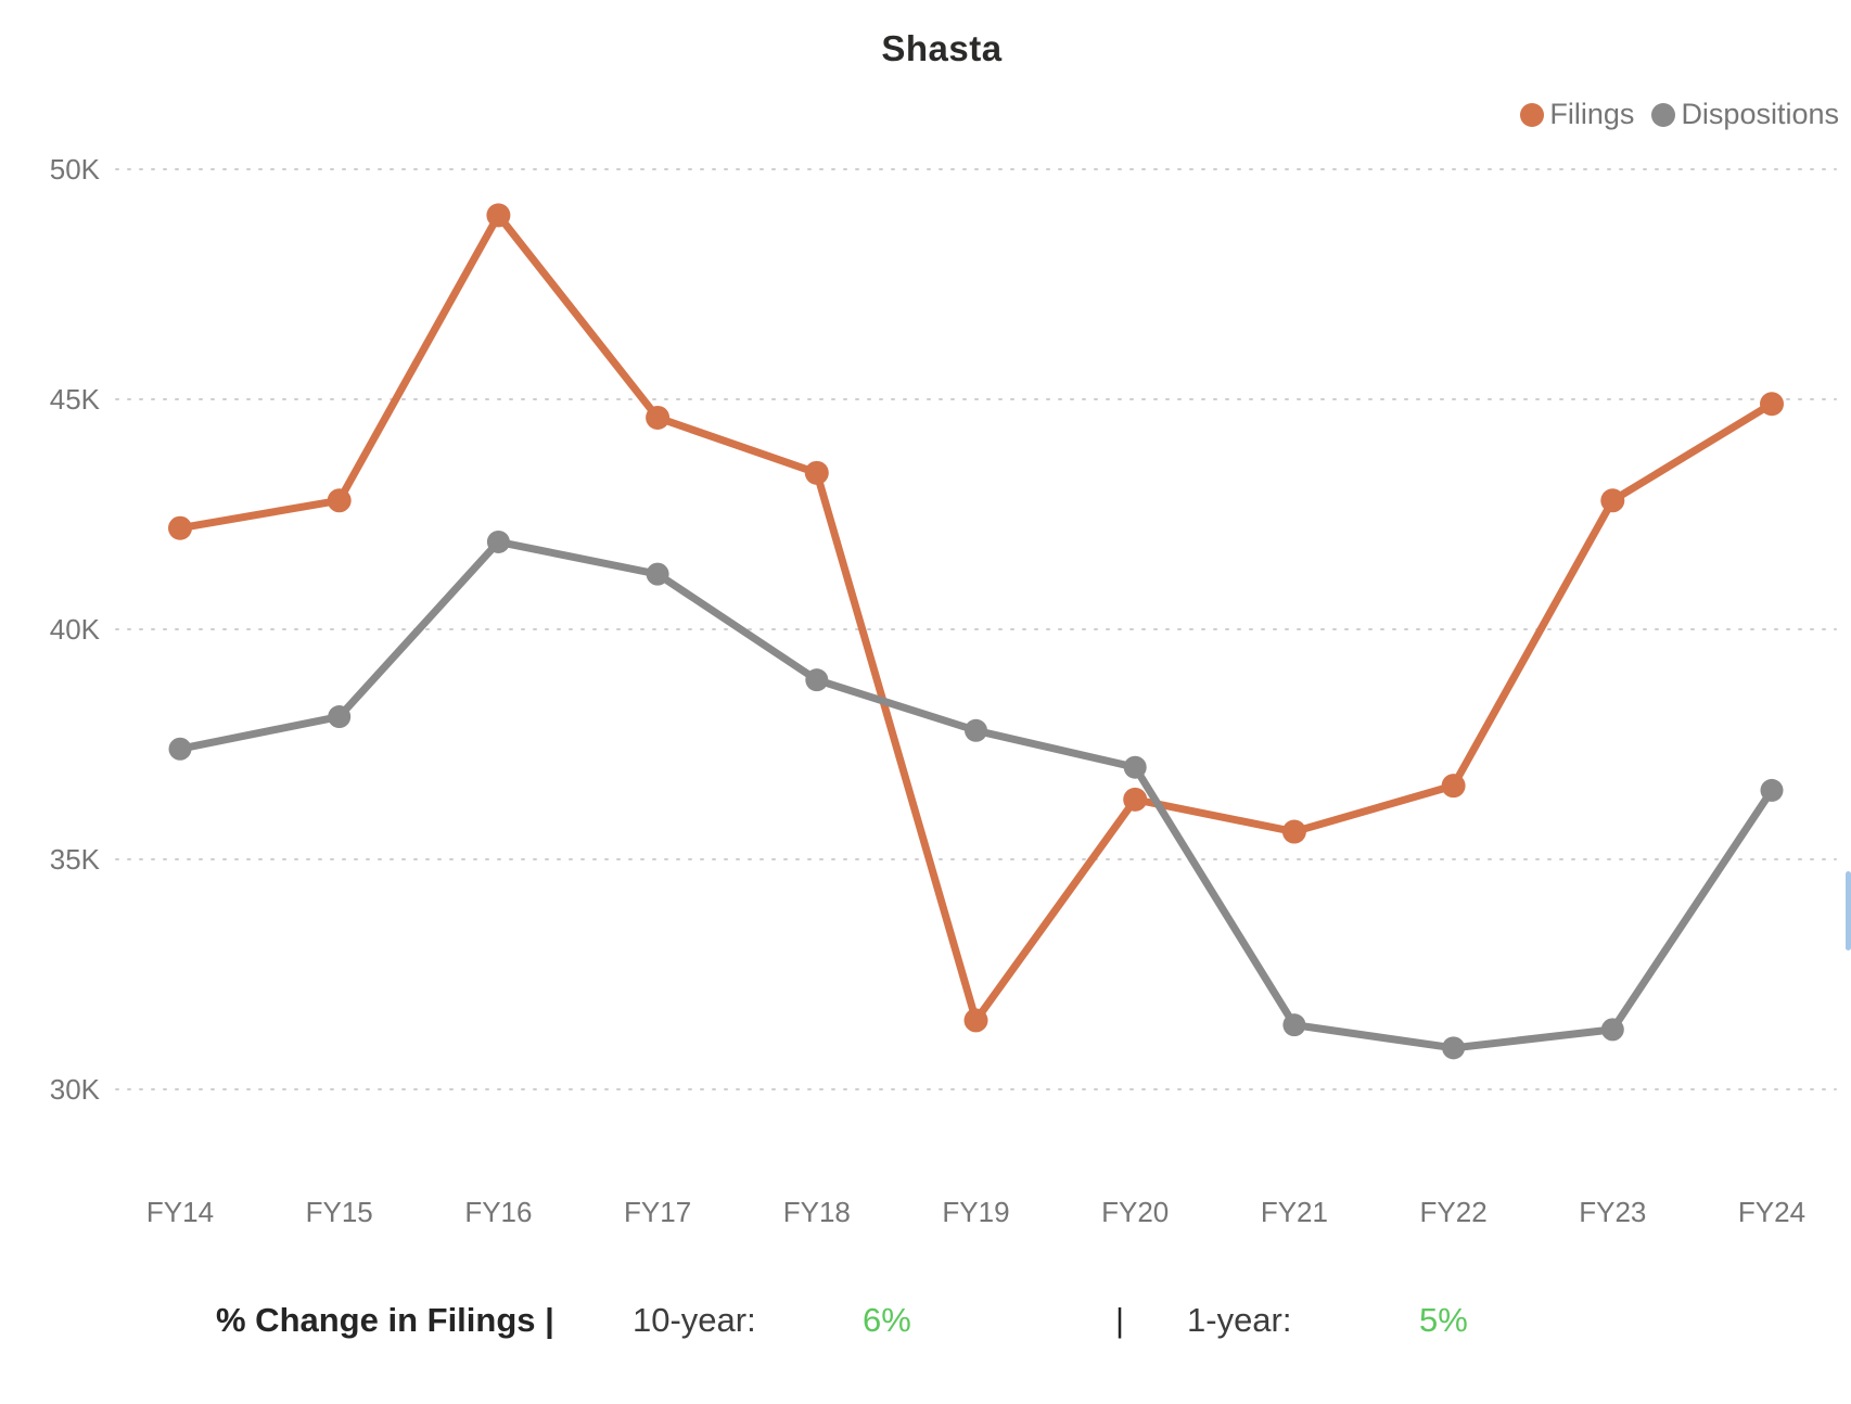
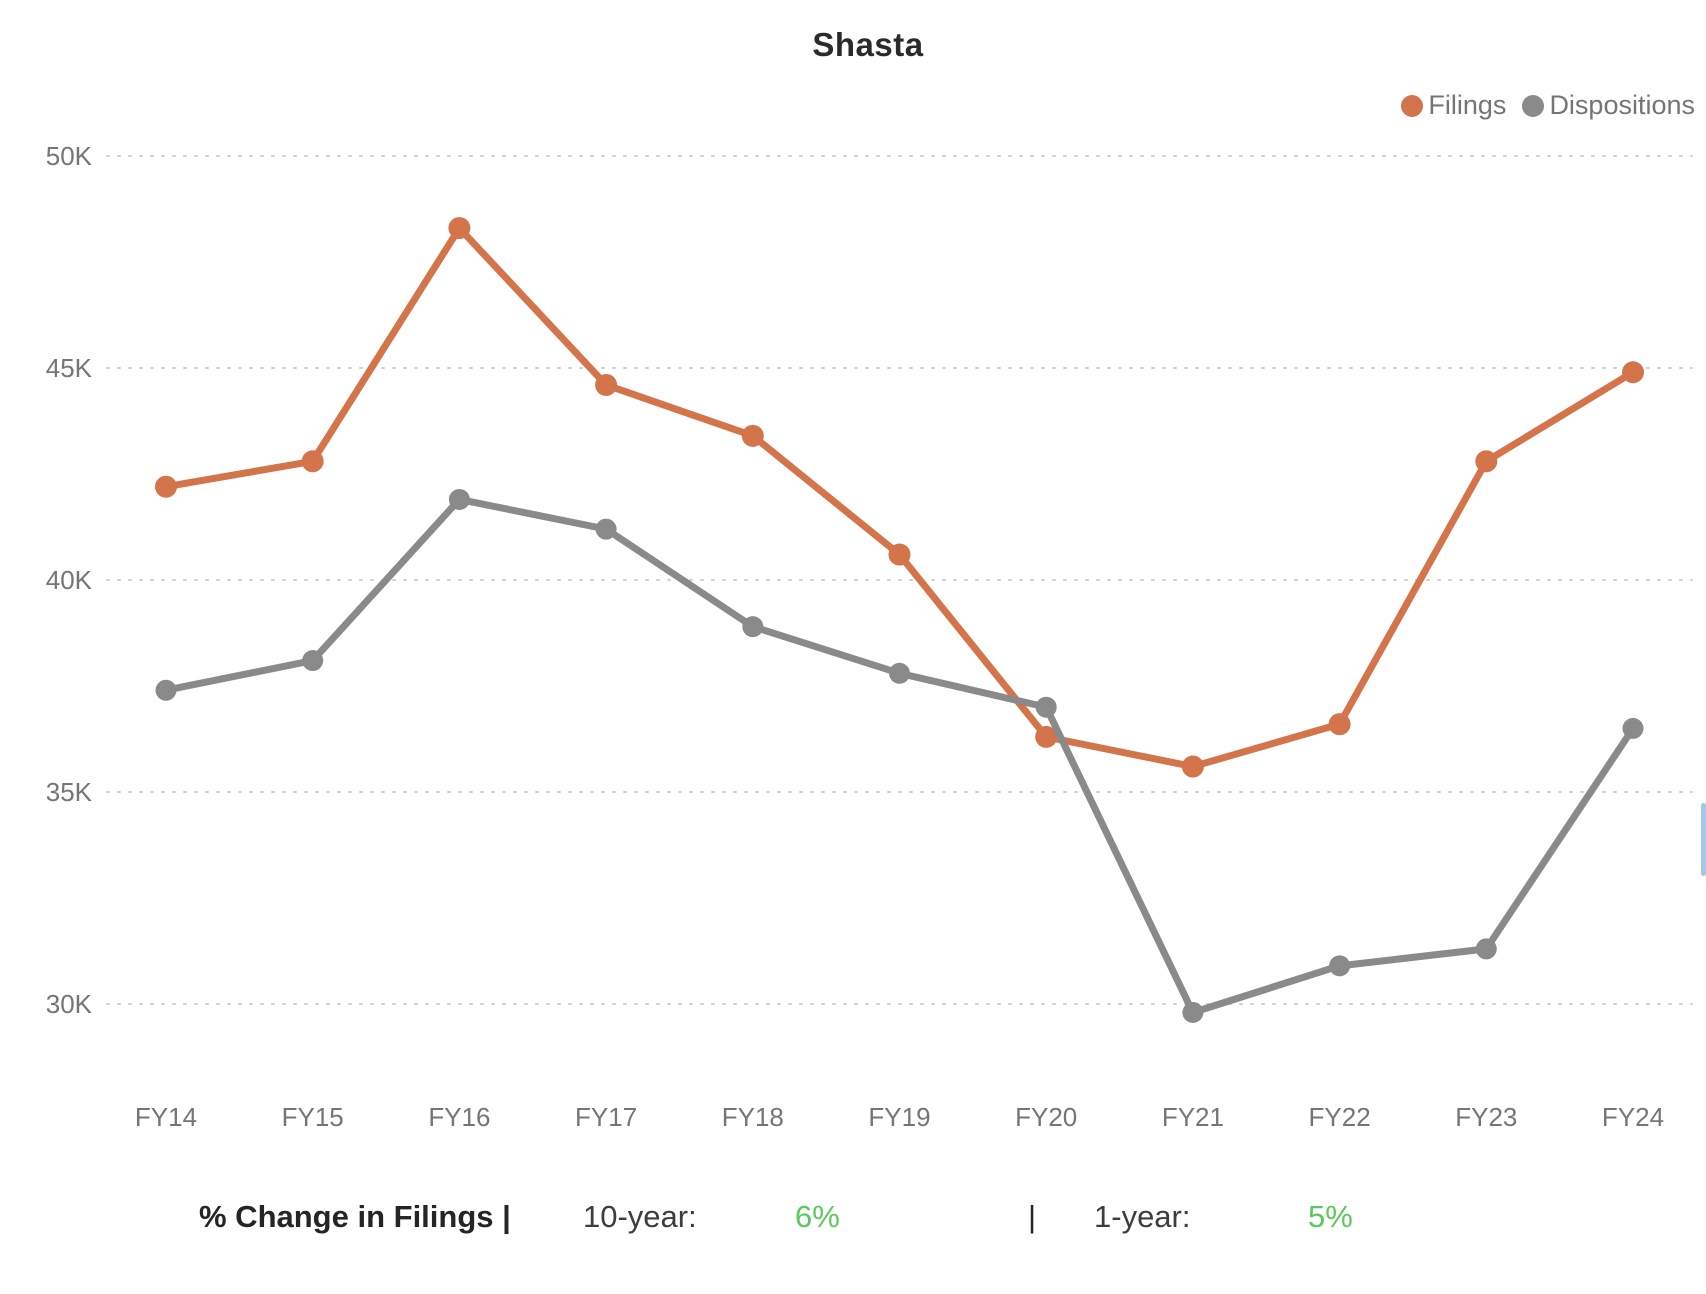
Filings/FY16: 49.0K -> 48.3K
Filings/FY19: 31.5K -> 40.6K
Dispositions/FY21: 31.4K -> 29.8K
